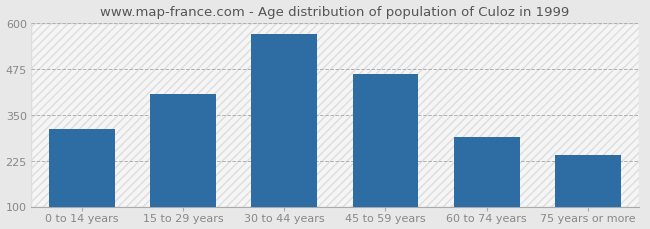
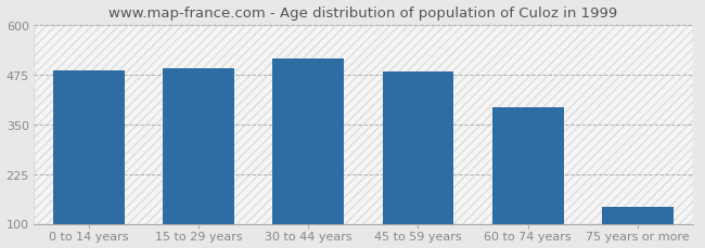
0 to 14 years: 310 -> 484
15 to 29 years: 405 -> 492
30 to 44 years: 570 -> 516
45 to 59 years: 460 -> 482
60 to 74 years: 290 -> 392
75 years or more: 240 -> 143
